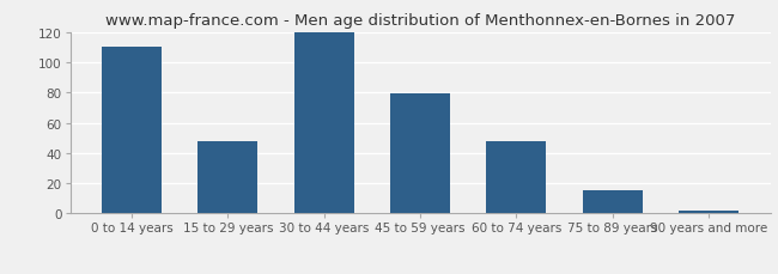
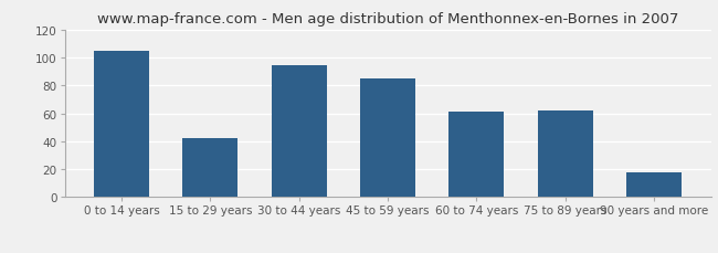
0 to 14 years: 110 -> 105
15 to 29 years: 48 -> 42
30 to 44 years: 120 -> 94
45 to 59 years: 79 -> 85
60 to 74 years: 48 -> 61
75 to 89 years: 15 -> 62
90 years and more: 2 -> 18
